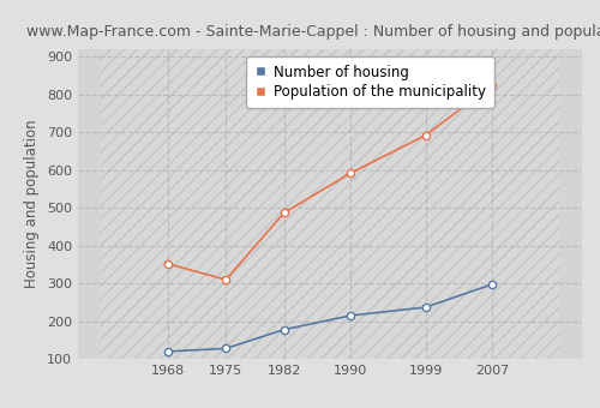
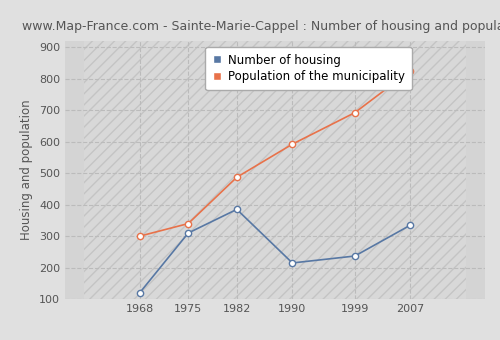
Population of the municipality/1968: 352 -> 300
Number of housing/1975: 128 -> 310
Population of the municipality/1975: 310 -> 340
Number of housing/1982: 178 -> 385
Number of housing/2007: 298 -> 335
